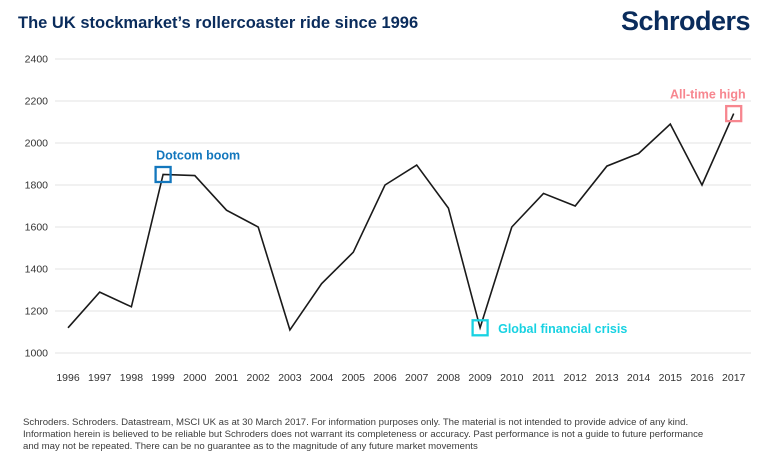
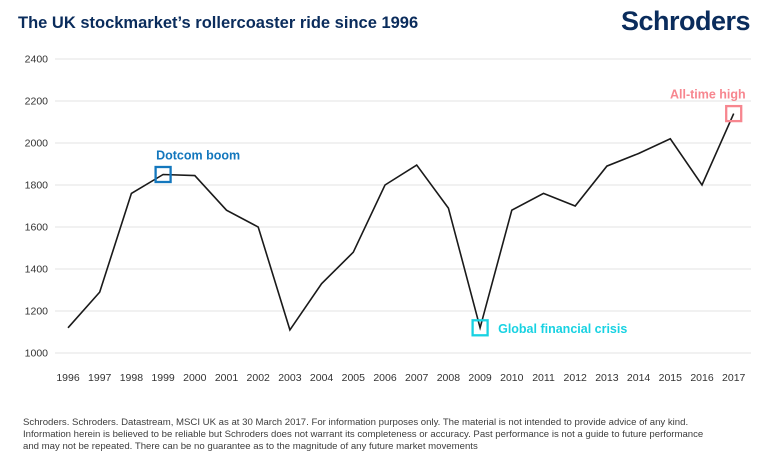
1998: 1220 -> 1760
2010: 1600 -> 1680
2015: 2090 -> 2020
